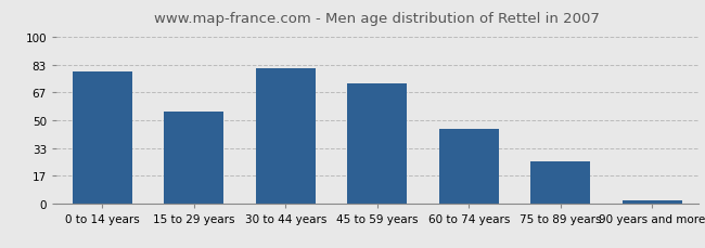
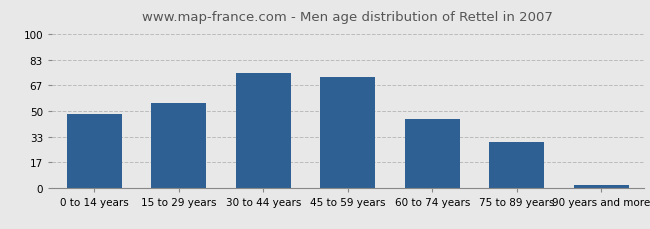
0 to 14 years: 79 -> 48
30 to 44 years: 81 -> 75
75 to 89 years: 25 -> 30
